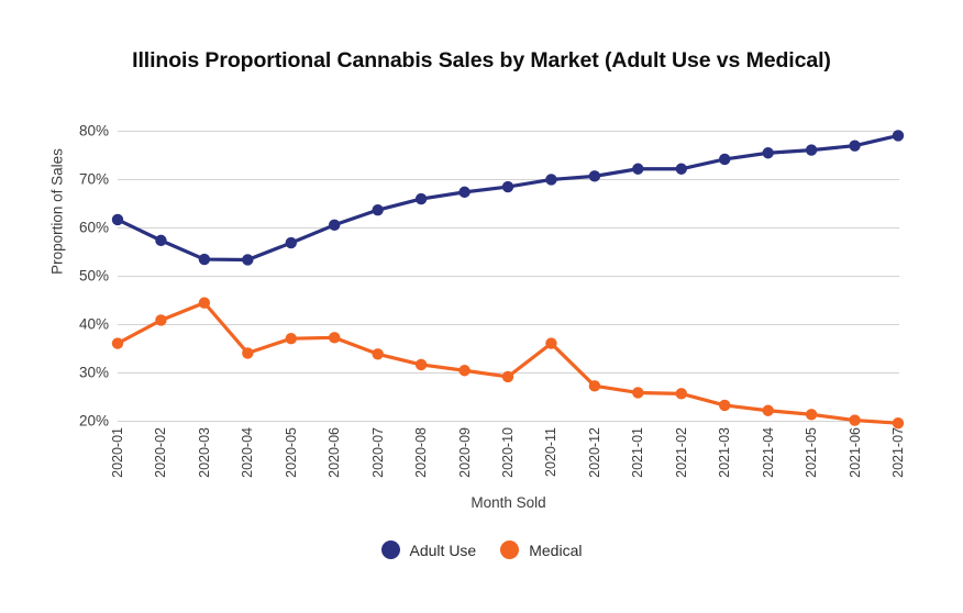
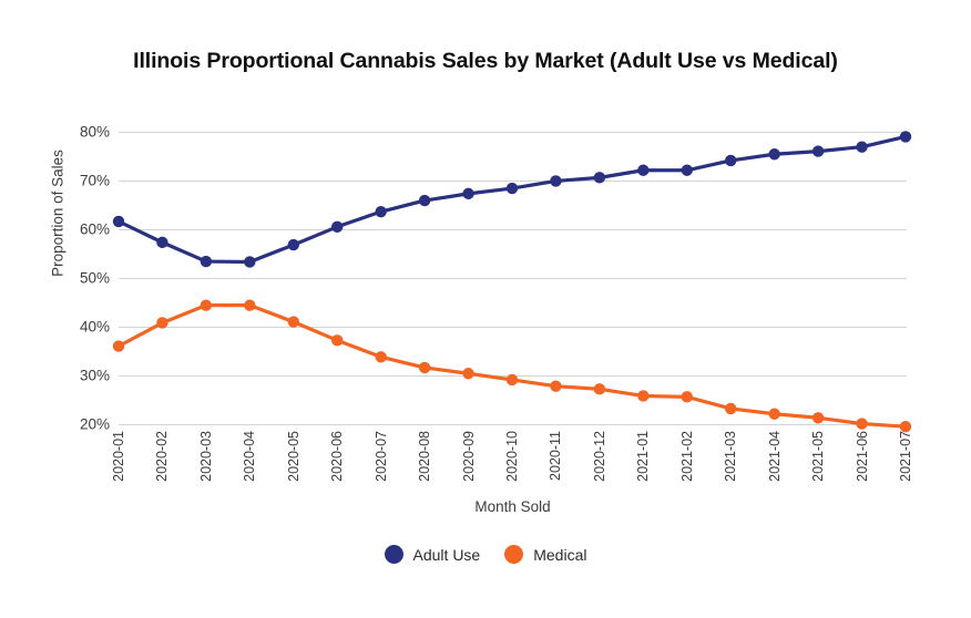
Medical/2020-04: 34% -> 44%
Medical/2020-05: 37% -> 41%
Medical/2020-11: 36% -> 28%
